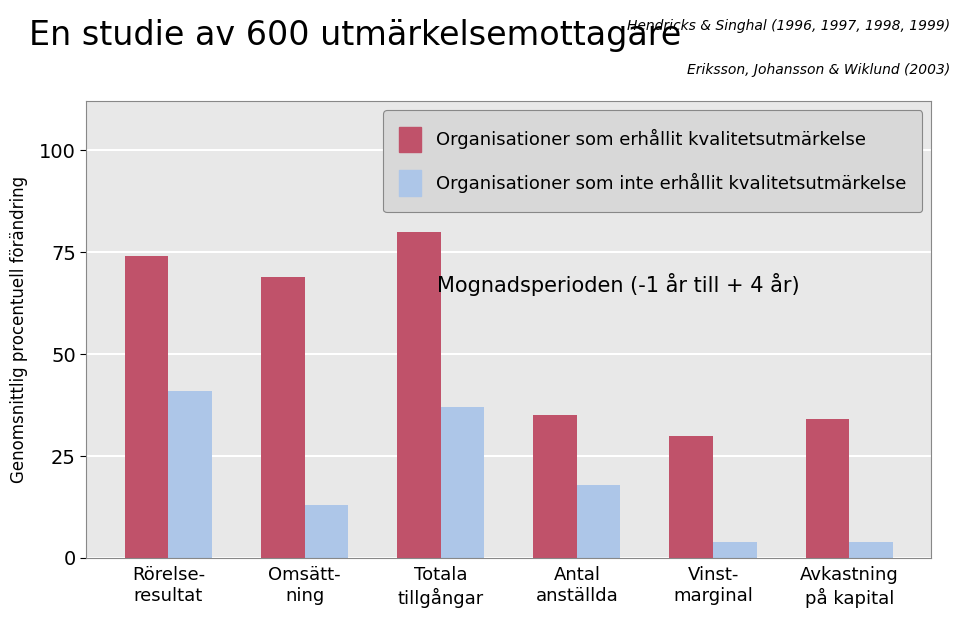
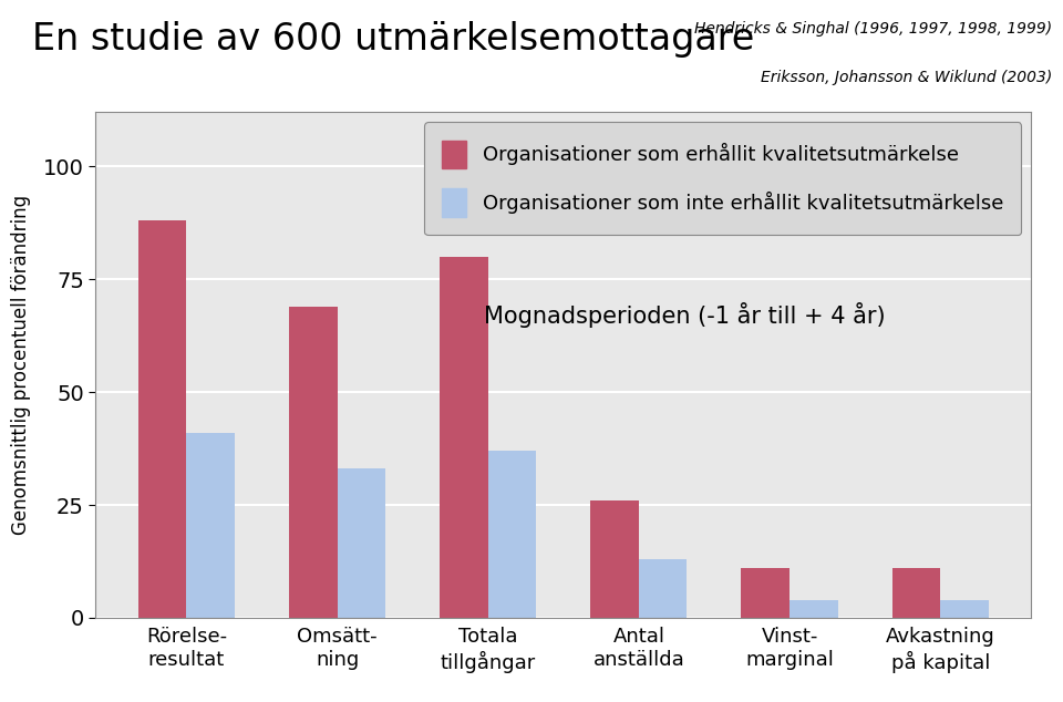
Organisationer som erhållit kvalitetsutmärkelse/Rörelse- resultat: 74 -> 88
Organisationer som inte erhållit kvalitetsutmärkelse/Omsätt- ning: 13 -> 33
Organisationer som erhållit kvalitetsutmärkelse/Antal anställda: 35 -> 26
Organisationer som inte erhållit kvalitetsutmärkelse/Antal anställda: 18 -> 13
Organisationer som erhållit kvalitetsutmärkelse/Vinst- marginal: 30 -> 11
Organisationer som erhållit kvalitetsutmärkelse/Avkastning på kapital: 34 -> 11
